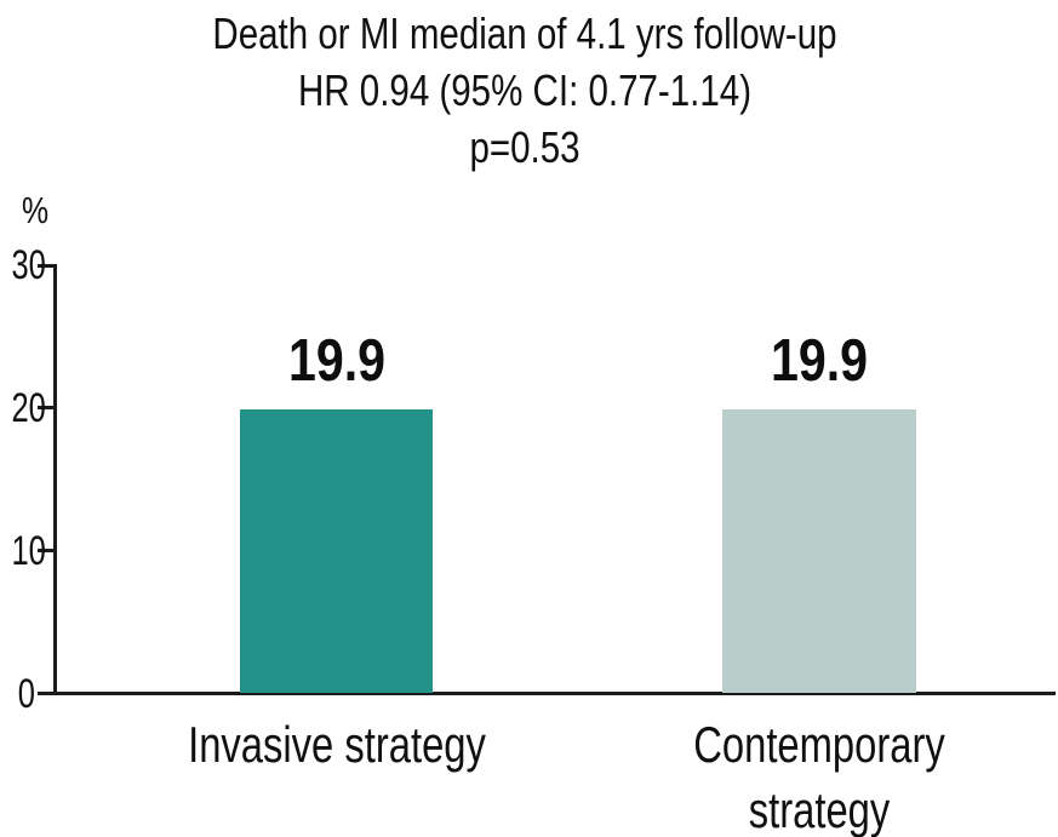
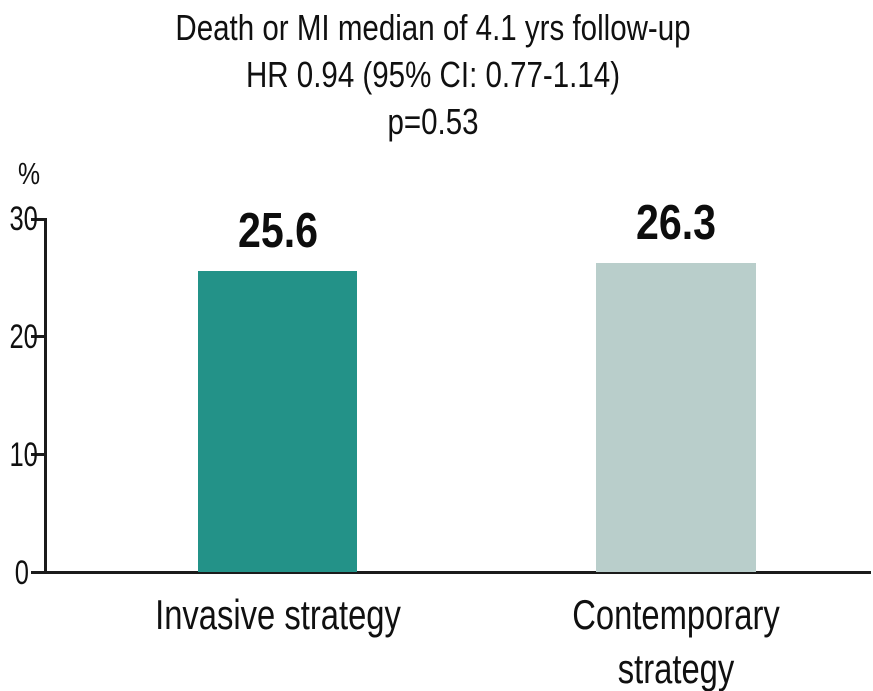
Invasive strategy: 19.9 -> 25.6
Contemporary strategy: 19.9 -> 26.3
